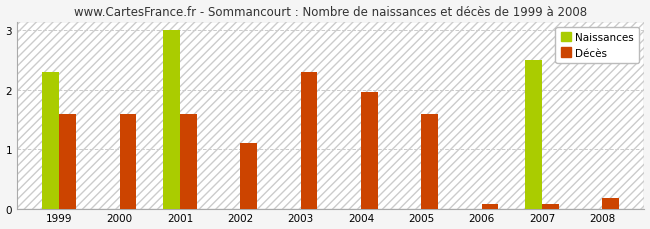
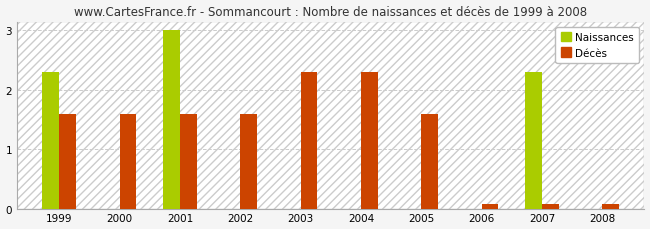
Décès/2002: 1.10 -> 1.60
Décès/2004: 1.96 -> 2.30
Naissances/2007: 2.5 -> 2.3
Décès/2008: 0.18 -> 0.07
